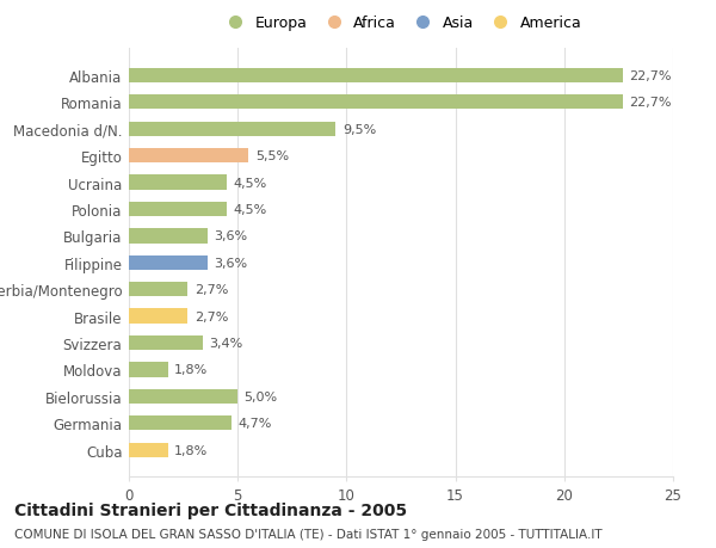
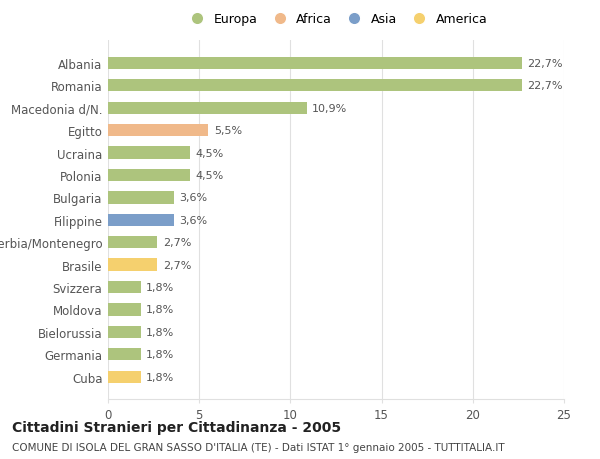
Macedonia d/N.: 9,5% -> 10,9%
Svizzera: 3,4% -> 1,8%
Bielorussia: 5,0% -> 1,8%
Germania: 4,7% -> 1,8%
